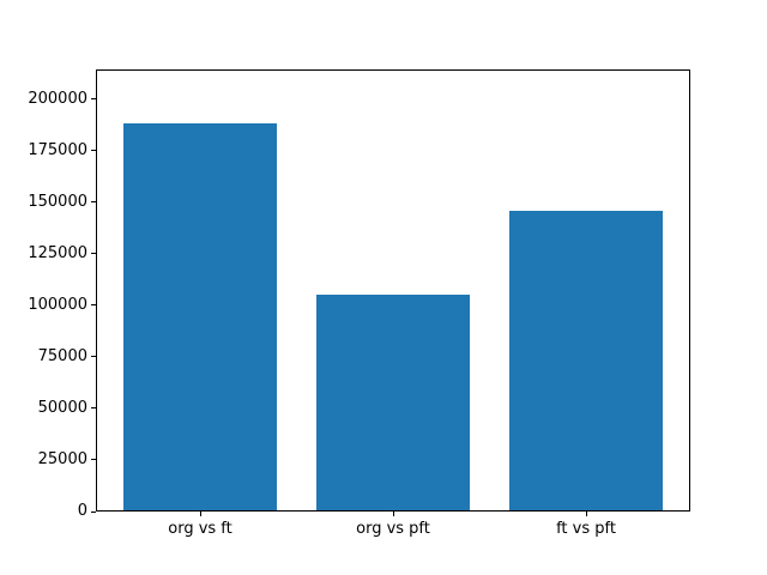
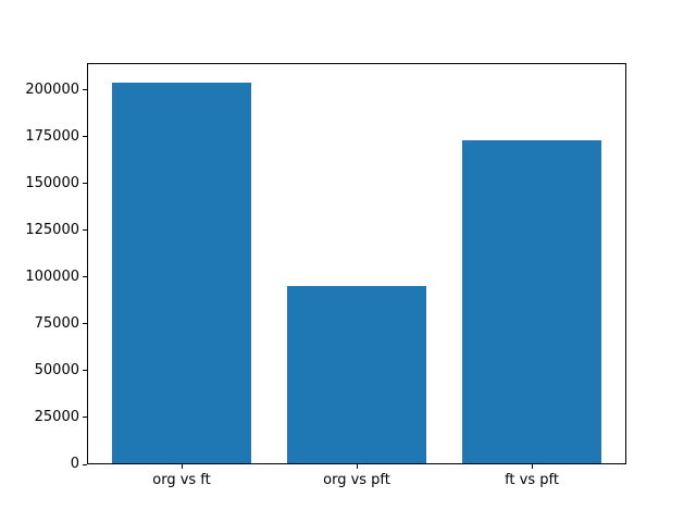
org vs ft: 188000 -> 204000
org vs pft: 105000 -> 95000
ft vs pft: 146000 -> 173000
